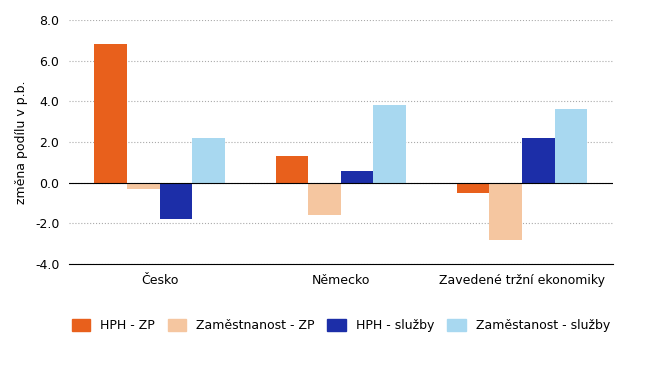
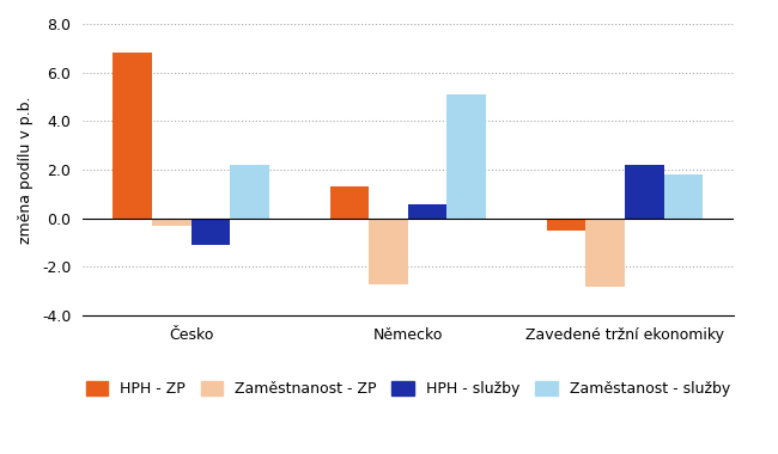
HPH - služby/Česko: -1.8 -> -1.1
Zaměstnanost - ZP/Německo: -1.6 -> -2.7
Zaměstanost - služby/Německo: 3.8 -> 5.1
Zaměstanost - služby/Zavedené tržní ekonomiky: 3.6 -> 1.8
